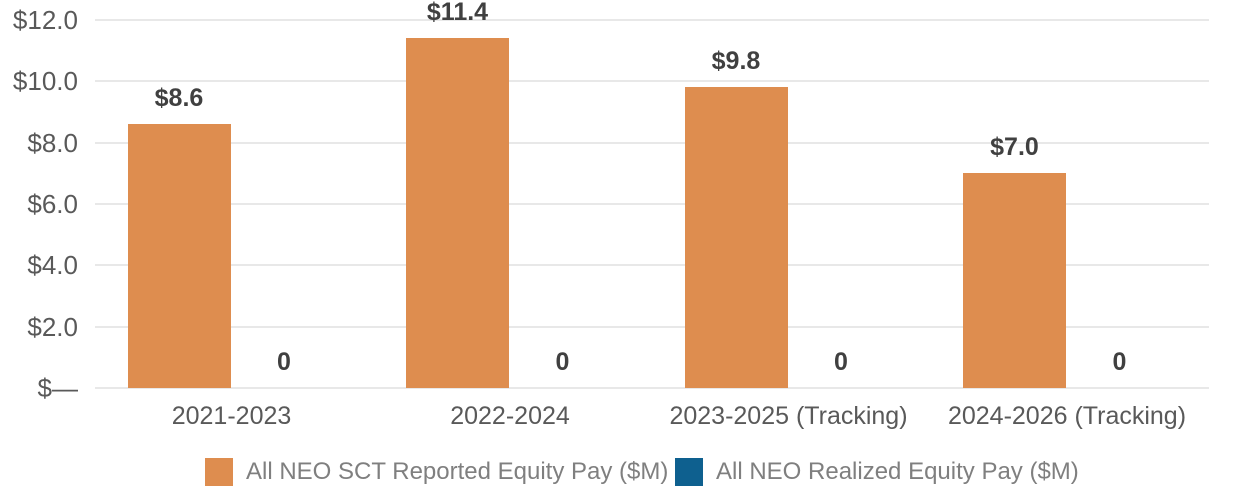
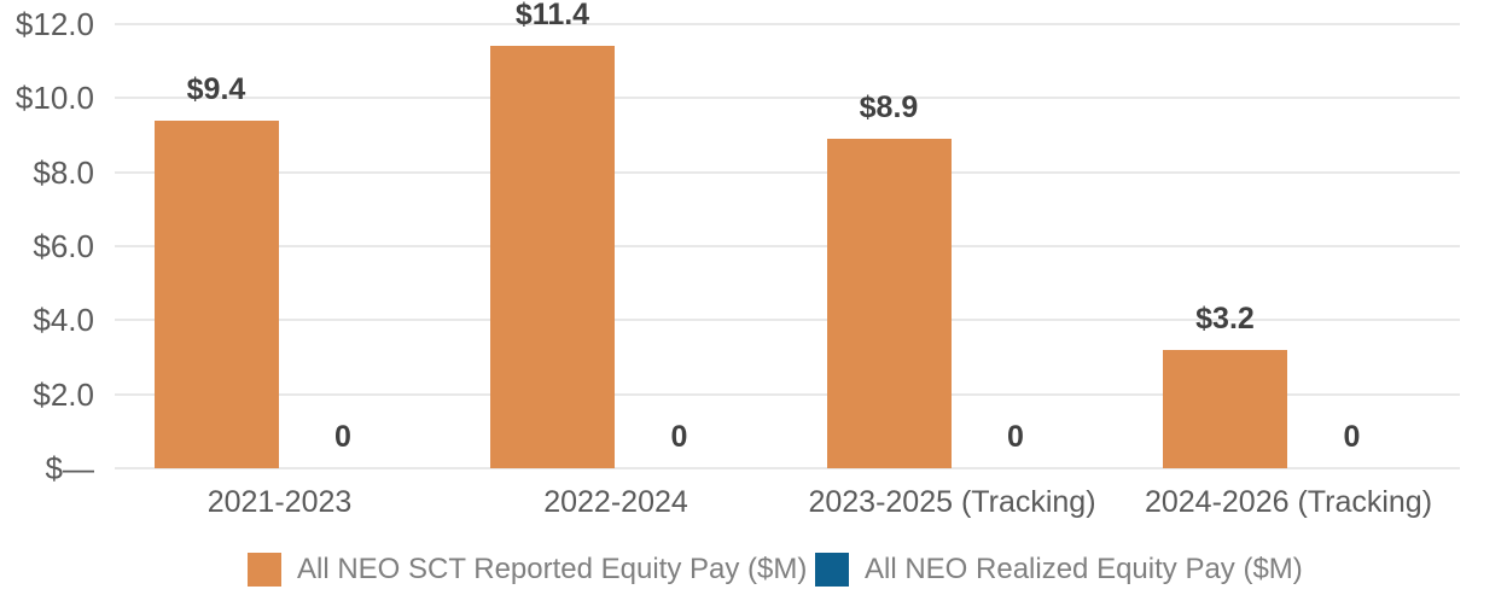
All NEO SCT Reported Equity Pay ($M)/2021-2023: $8.6 -> $9.4
All NEO SCT Reported Equity Pay ($M)/2023-2025 (Tracking): $9.8 -> $8.9
All NEO SCT Reported Equity Pay ($M)/2024-2026 (Tracking): $7.0 -> $3.2
